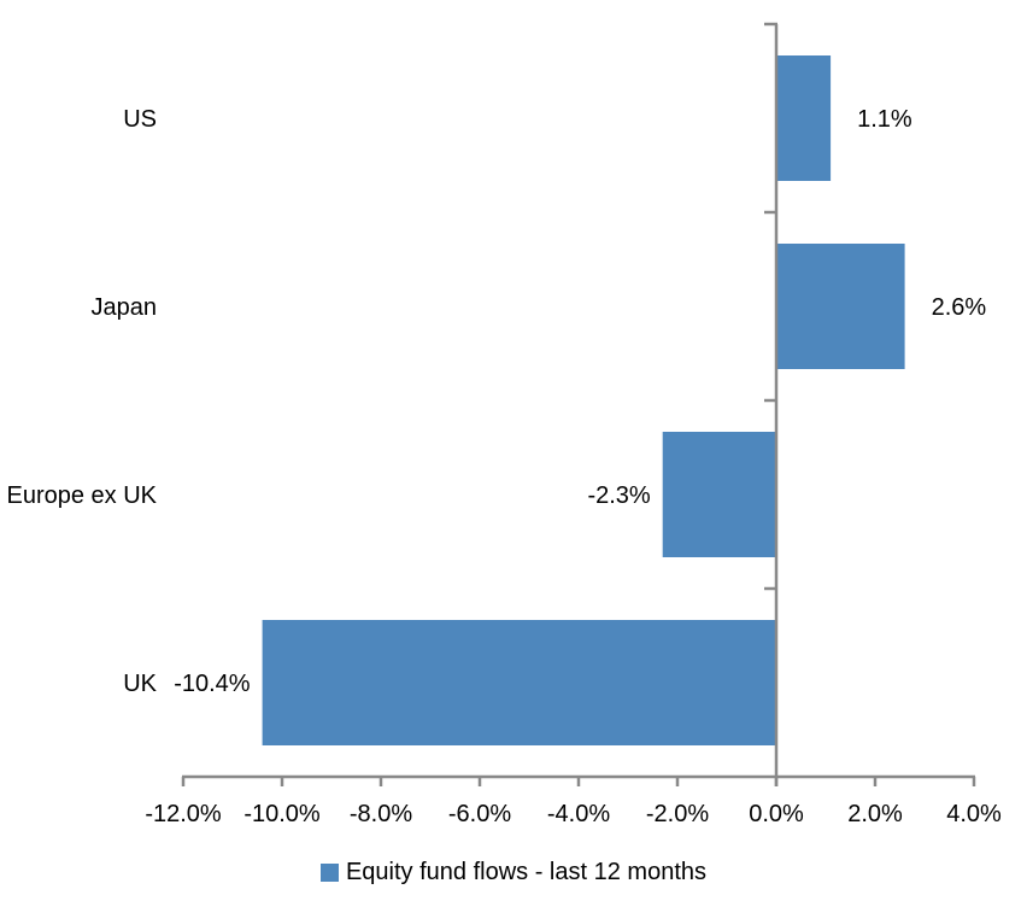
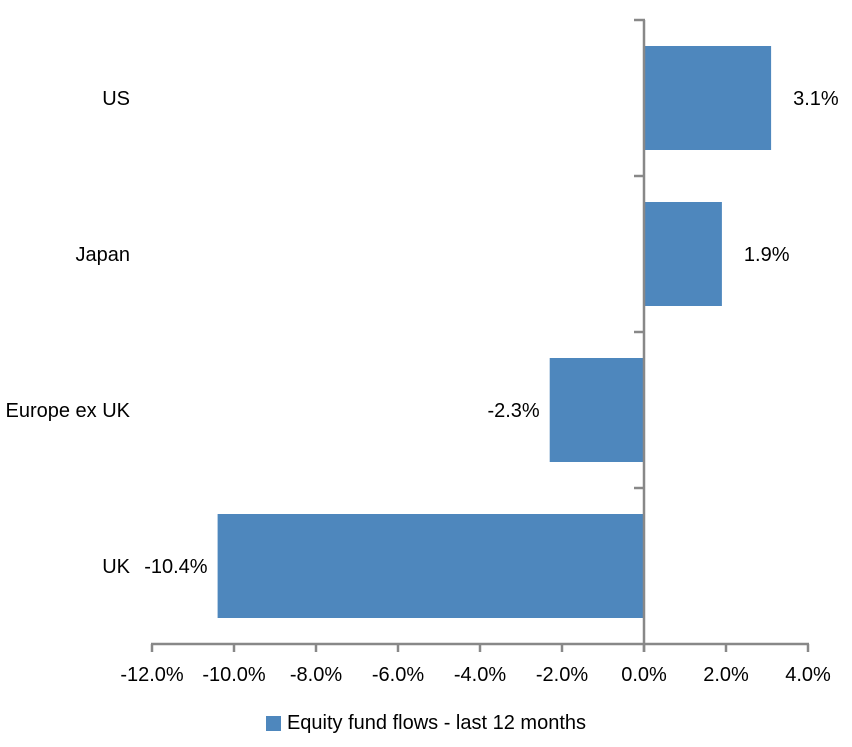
US: 1.1% -> 3.1%
Japan: 2.6% -> 1.9%
